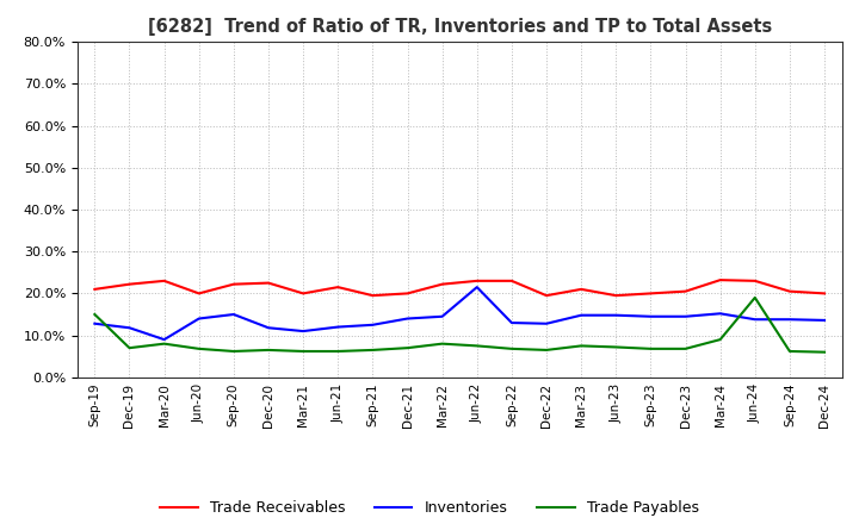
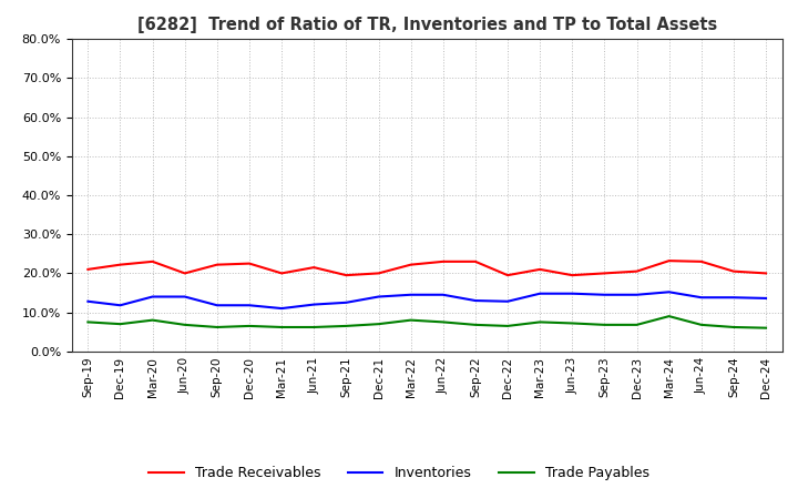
Trade Payables/Sep-19: 15.0% -> 7.5%
Inventories/Mar-20: 9.0% -> 14.0%
Inventories/Sep-20: 15.0% -> 11.8%
Inventories/Jun-22: 21.5% -> 14.5%
Trade Payables/Jun-24: 19.0% -> 6.8%
